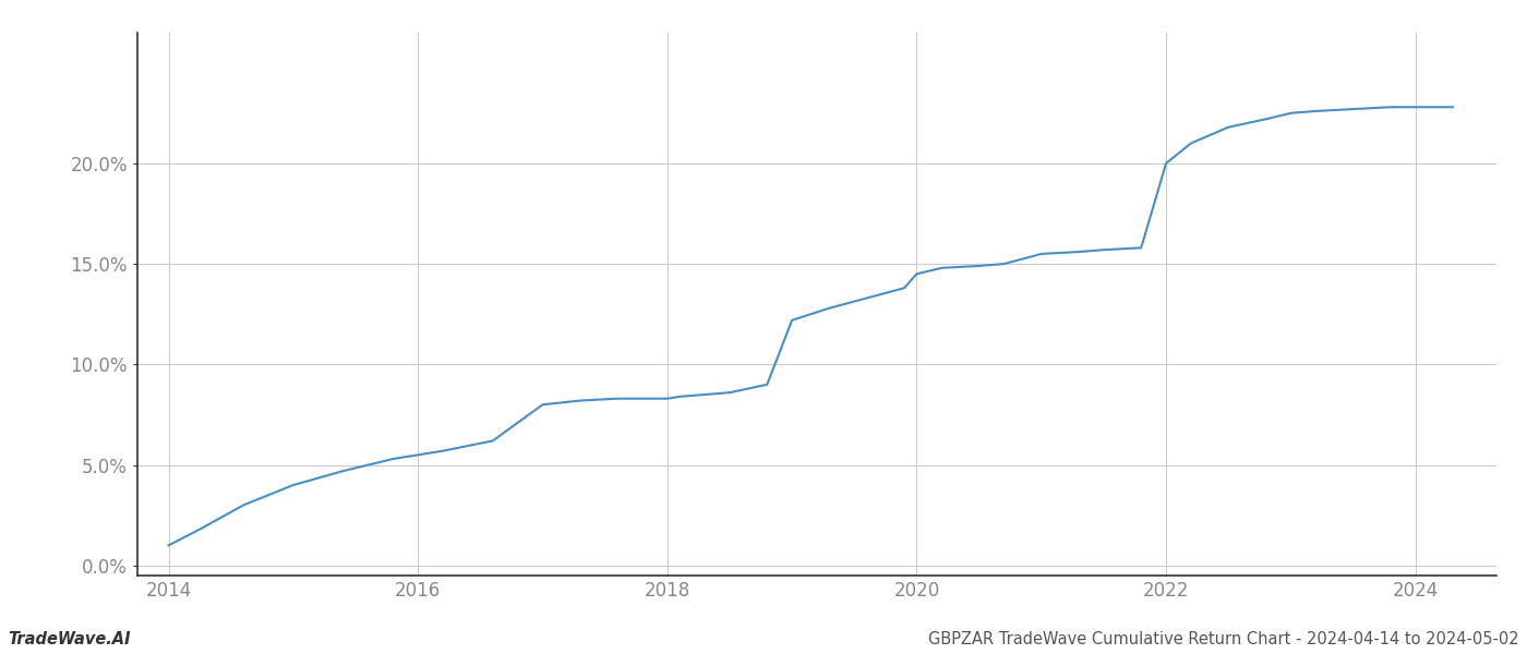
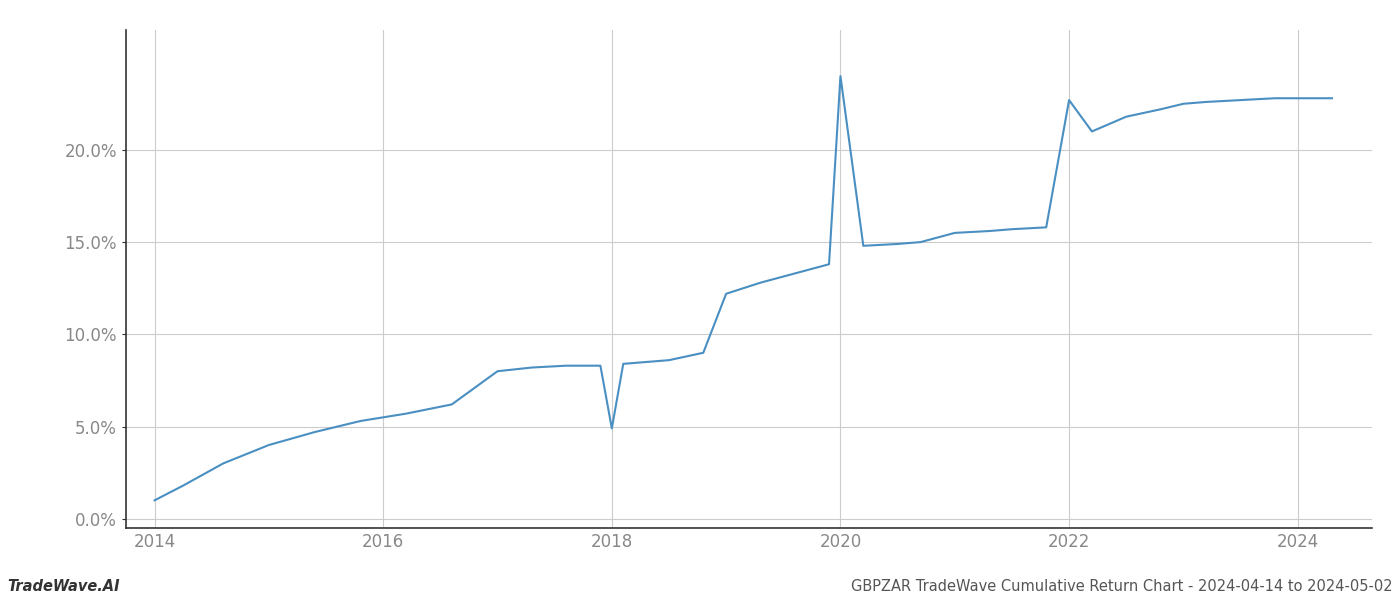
2018: 8.3% -> 4.9%
2020: 14.5% -> 24.0%
2022: 20.0% -> 22.7%
